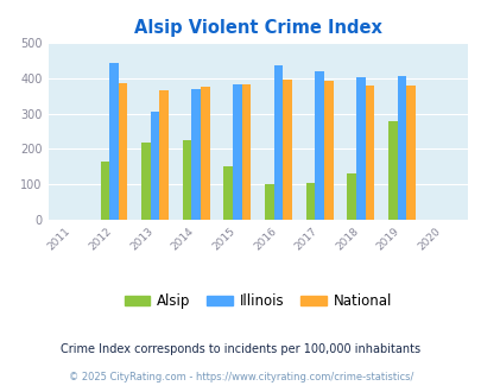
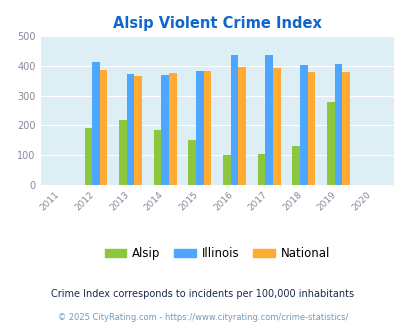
Alsip/2012: 165 -> 190
Illinois/2012: 445 -> 415
Illinois/2013: 305 -> 373
Alsip/2014: 225 -> 185
Illinois/2017: 420 -> 438
